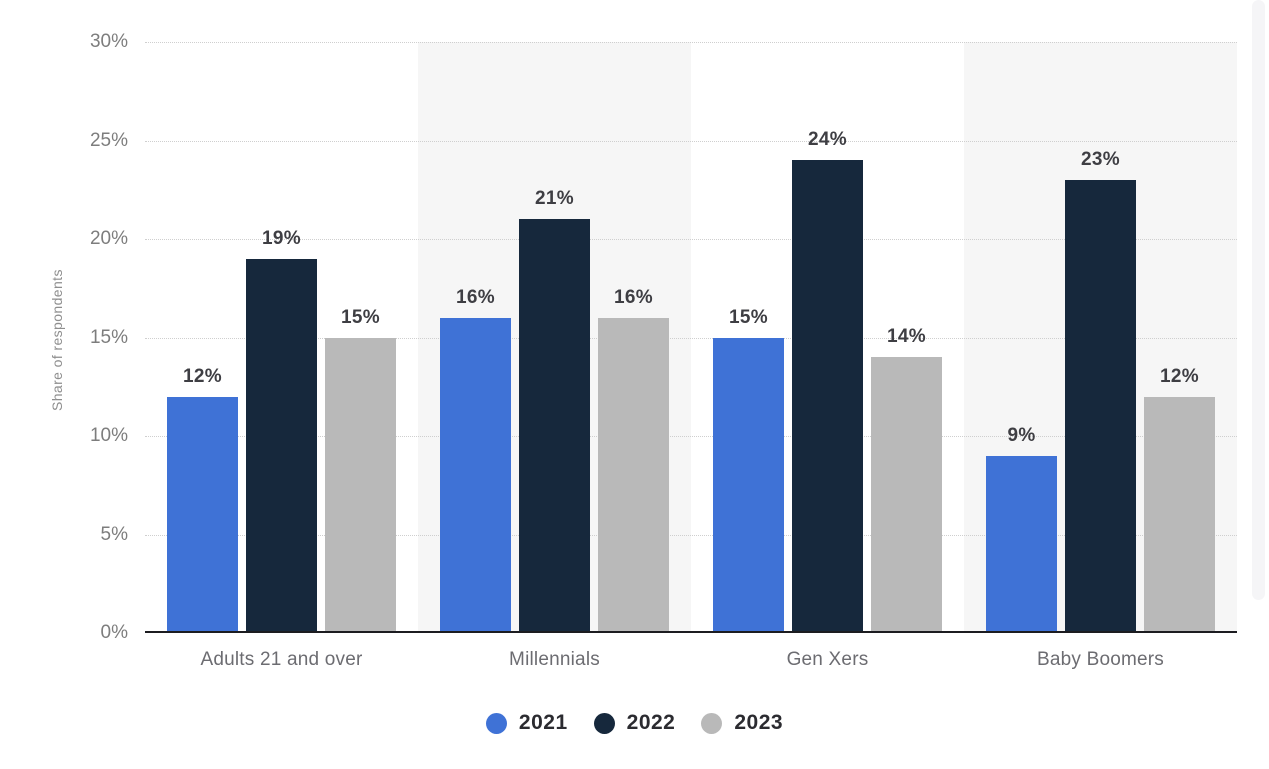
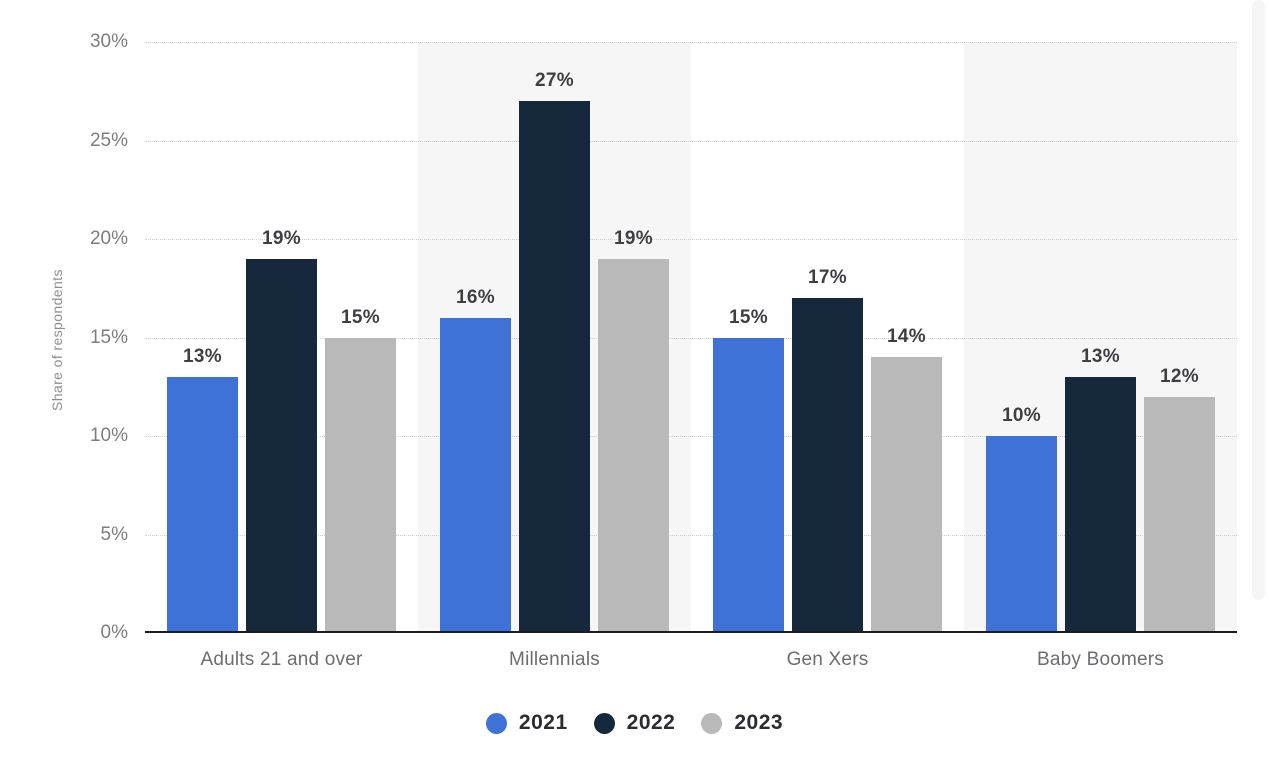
2021/Adults 21 and over: 12% -> 13%
2022/Millennials: 21% -> 27%
2023/Millennials: 16% -> 19%
2022/Gen Xers: 24% -> 17%
2021/Baby Boomers: 9% -> 10%
2022/Baby Boomers: 23% -> 13%
